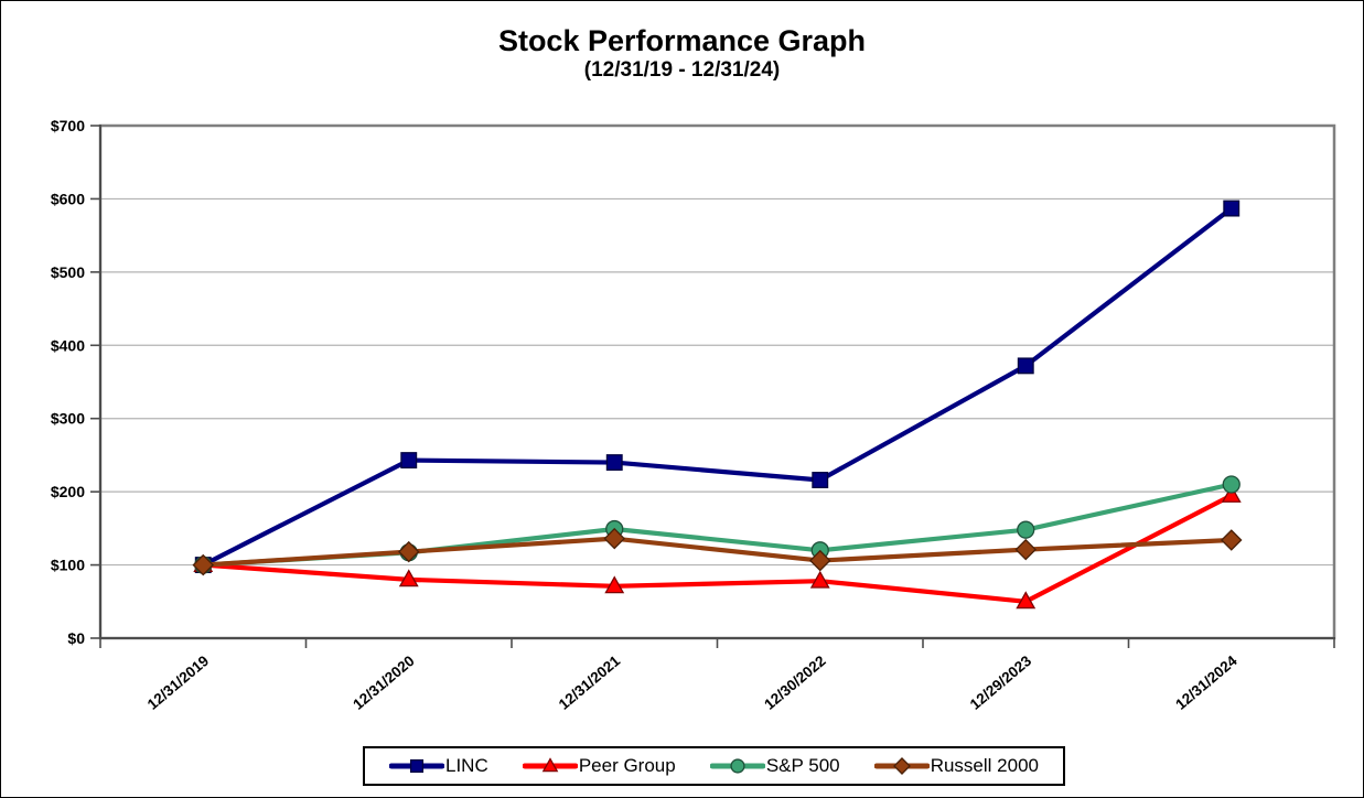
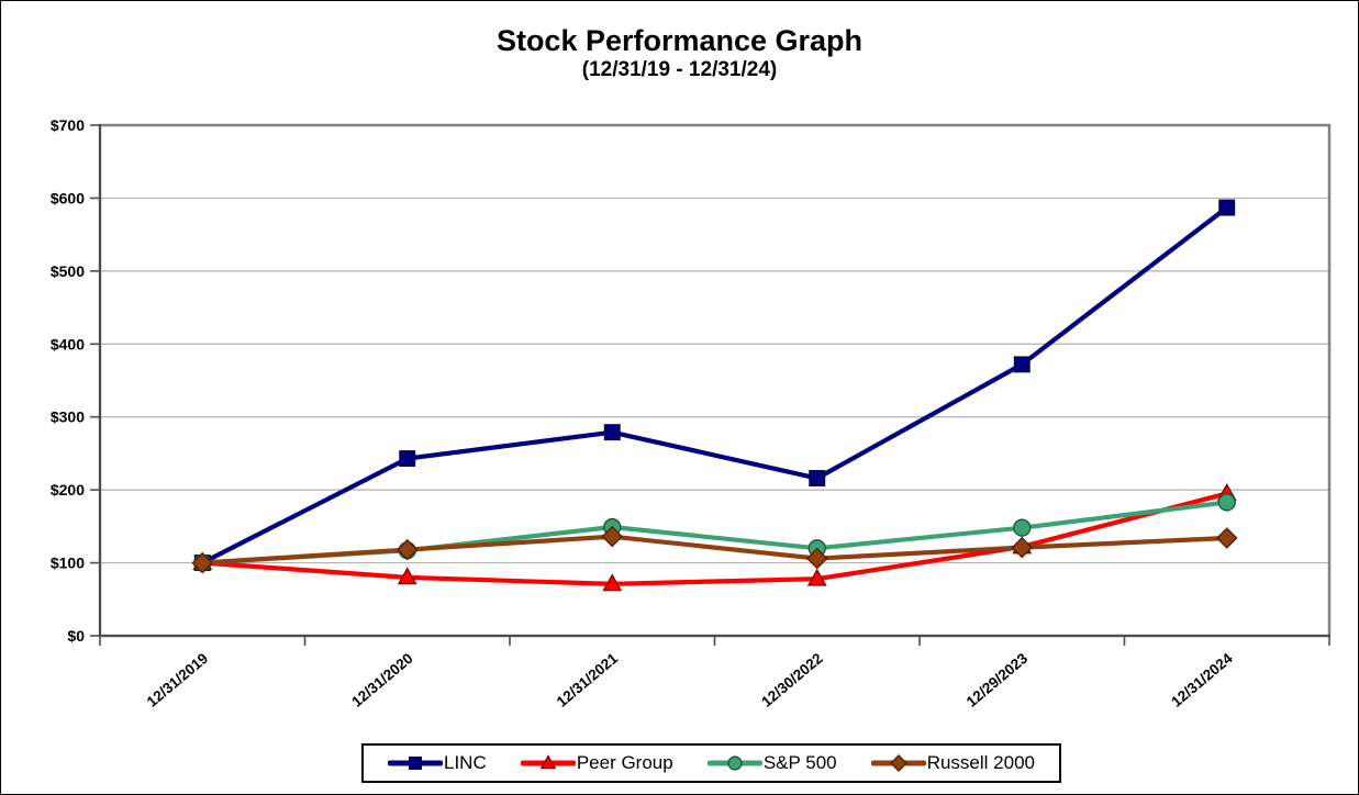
LINC/12/31/2021: $240 -> $280
Peer Group/12/29/2023: $50 -> $120
S&P 500/12/31/2024: $210 -> $180
